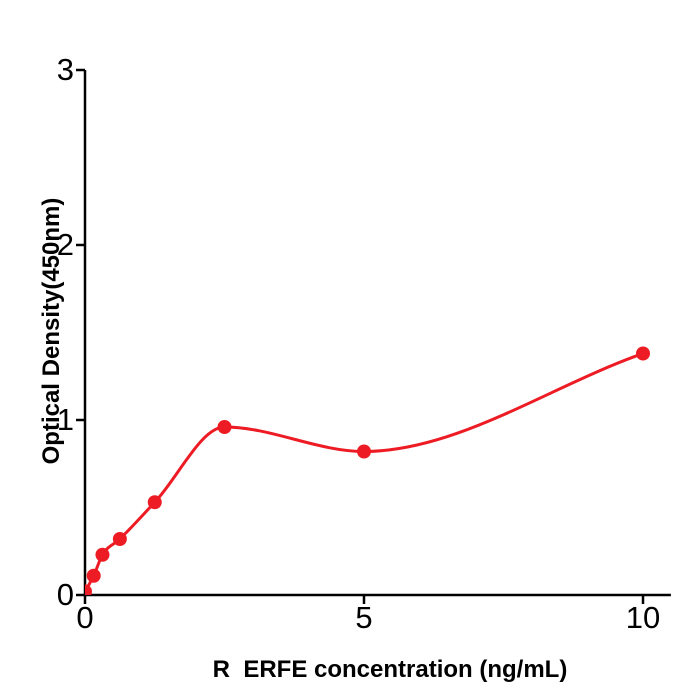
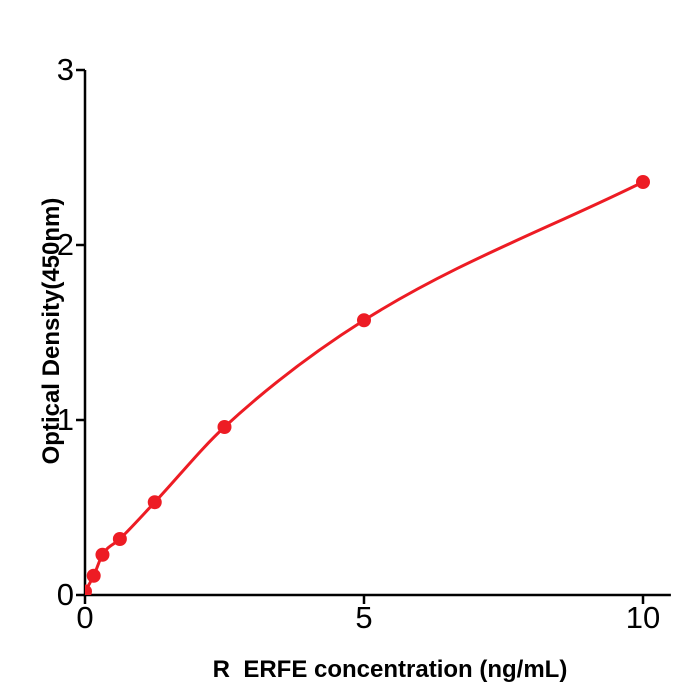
5: 0.82 -> 1.57
10: 1.38 -> 2.36
